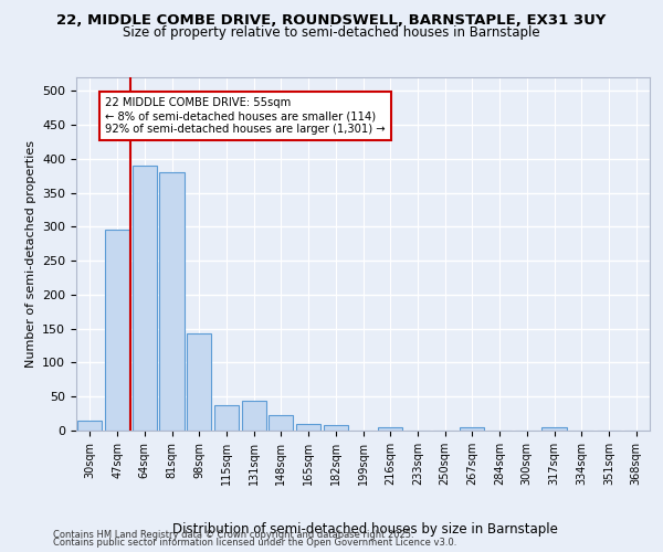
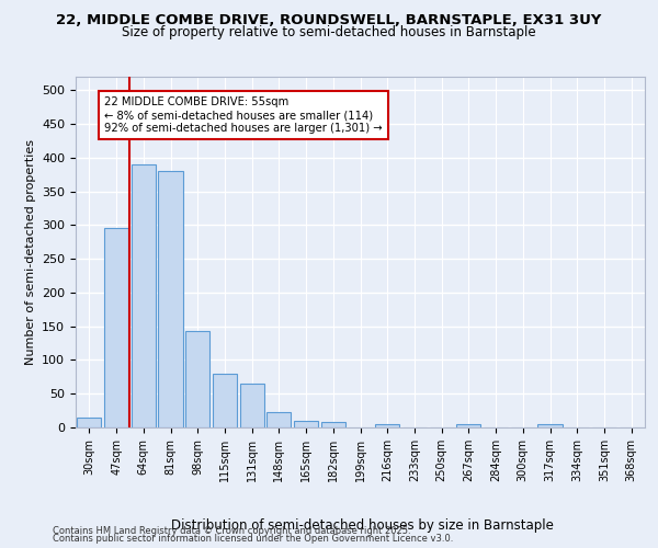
115sqm: 38 -> 80
131sqm: 44 -> 65
